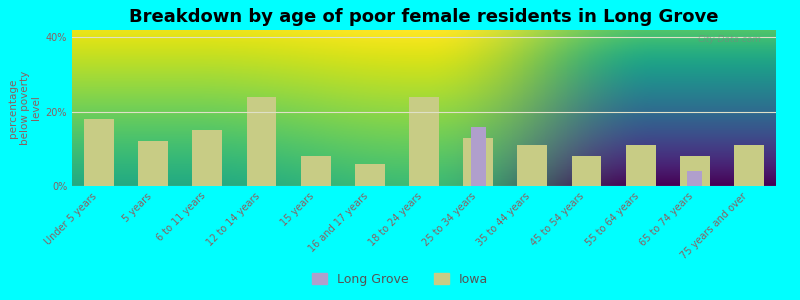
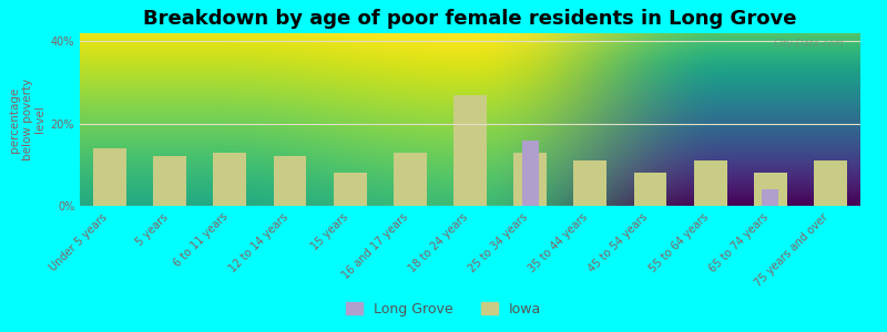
Iowa/Under 5 years: 18% -> 14%
Iowa/6 to 11 years: 15% -> 13%
Iowa/12 to 14 years: 24% -> 12%
Iowa/16 and 17 years: 6% -> 13%
Iowa/18 to 24 years: 24% -> 27%
